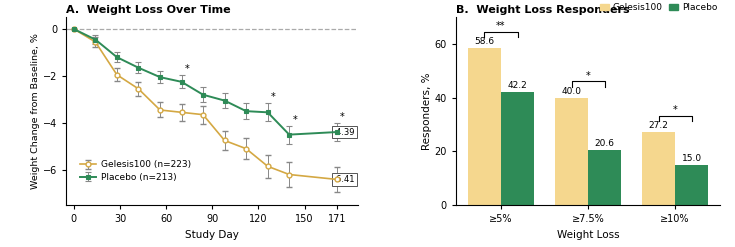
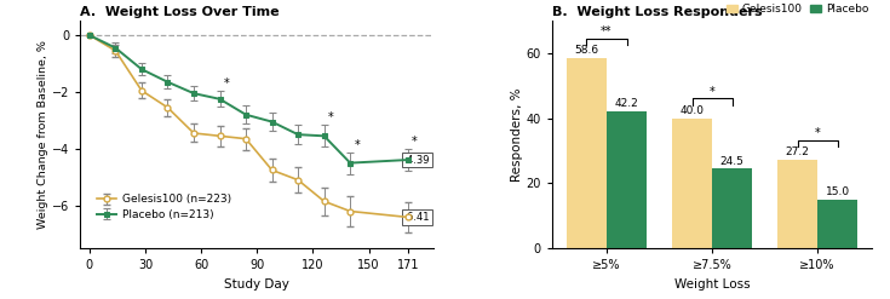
B. Weight Loss Responders/Placebo/≥7.5%: 20.6 -> 24.5
